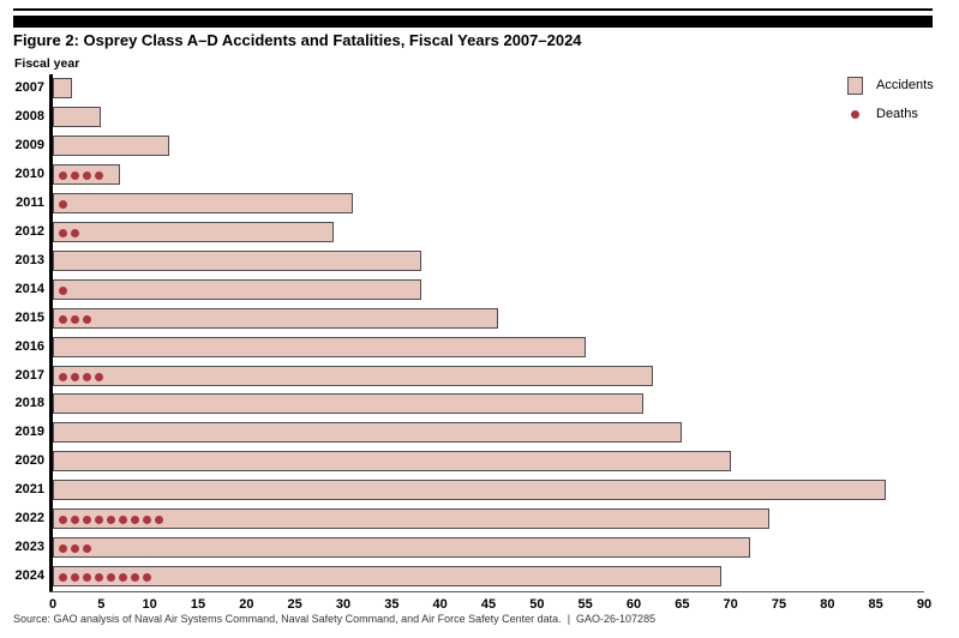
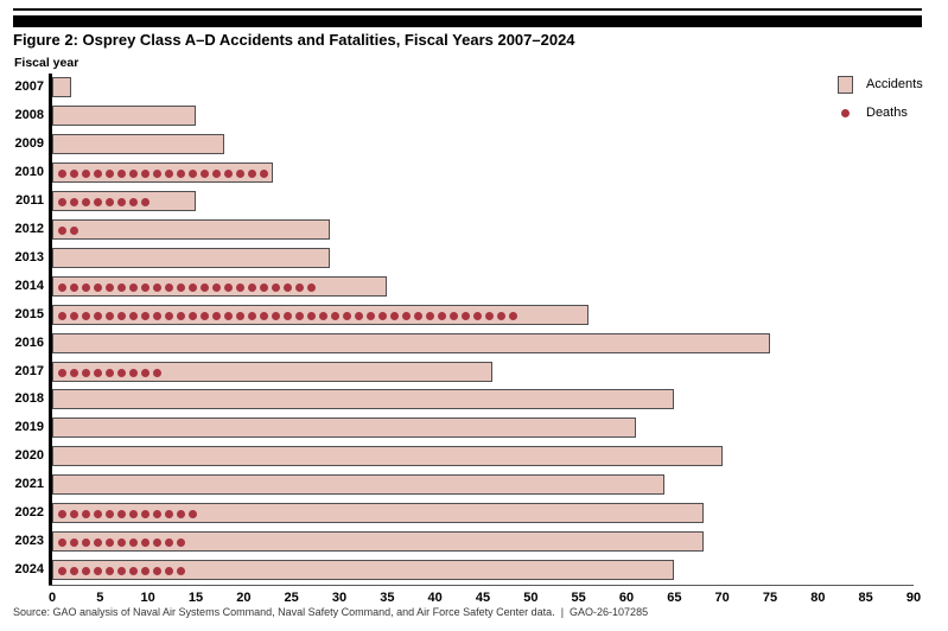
Accidents/2008: 5 -> 15
Accidents/2009: 12 -> 18
Accidents/2010: 7 -> 23
Deaths/2010: 4 -> 18
Accidents/2011: 31 -> 15
Deaths/2011: 1 -> 8
Accidents/2013: 38 -> 29
Accidents/2014: 38 -> 35
Deaths/2014: 1 -> 22
Accidents/2015: 46 -> 56
Deaths/2015: 3 -> 39
Accidents/2016: 55 -> 75
Accidents/2017: 62 -> 46
Deaths/2017: 4 -> 9
Accidents/2018: 61 -> 65
Accidents/2019: 65 -> 61
Accidents/2021: 86 -> 64
Accidents/2022: 74 -> 68
Deaths/2022: 9 -> 12
Accidents/2023: 72 -> 68
Deaths/2023: 3 -> 11
Accidents/2024: 69 -> 65
Deaths/2024: 8 -> 11
